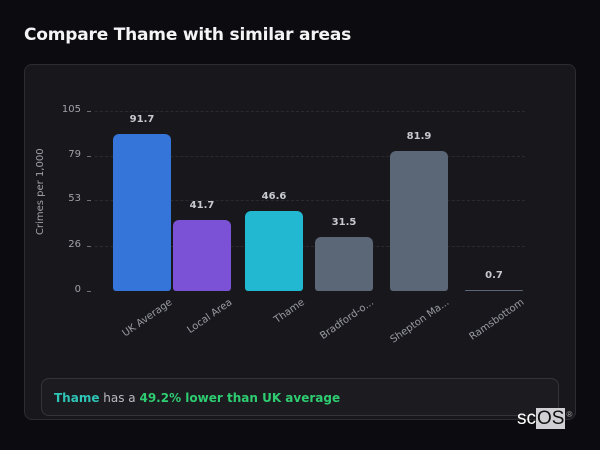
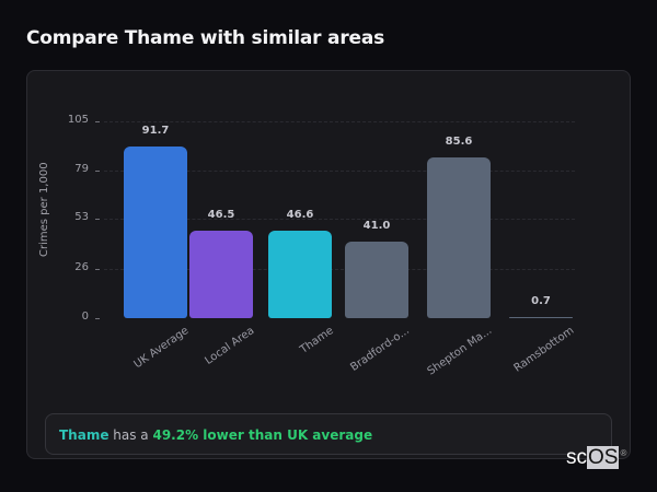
Local Area: 41.7 -> 46.5
Bradford-o...: 31.5 -> 41.0
Shepton Ma...: 81.9 -> 85.6
